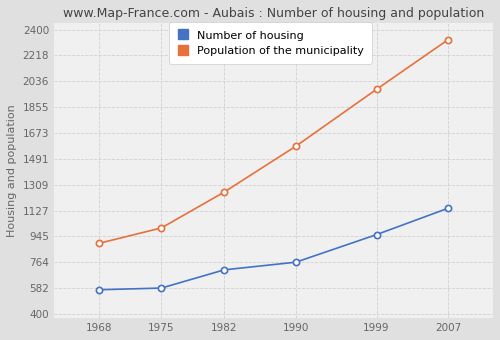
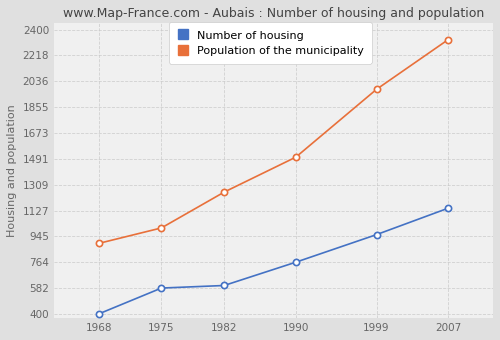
Number of housing/1968: 570 -> 400
Number of housing/1982: 710 -> 600
Population of the municipality/1990: 1580 -> 1500
